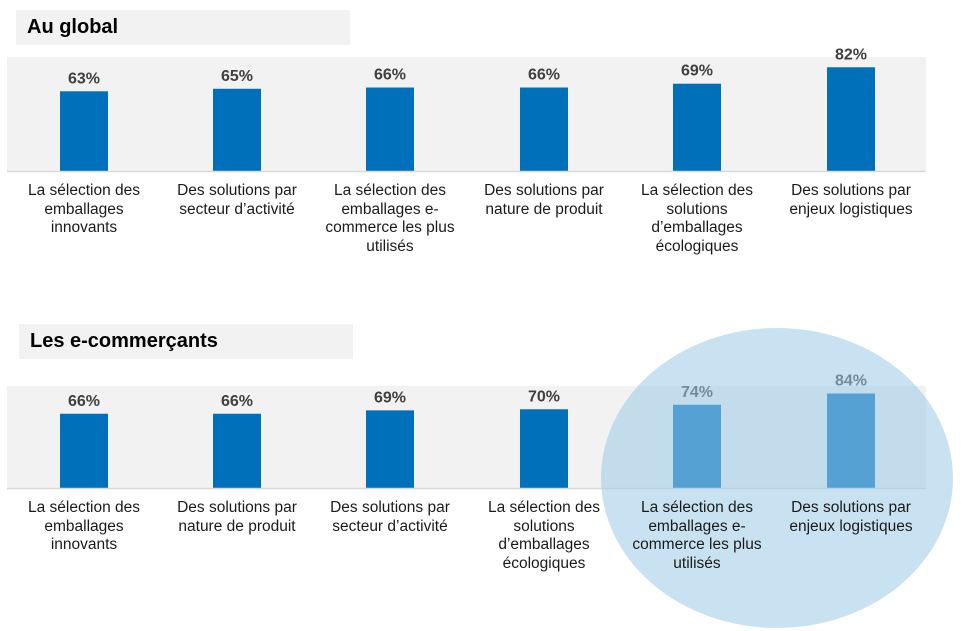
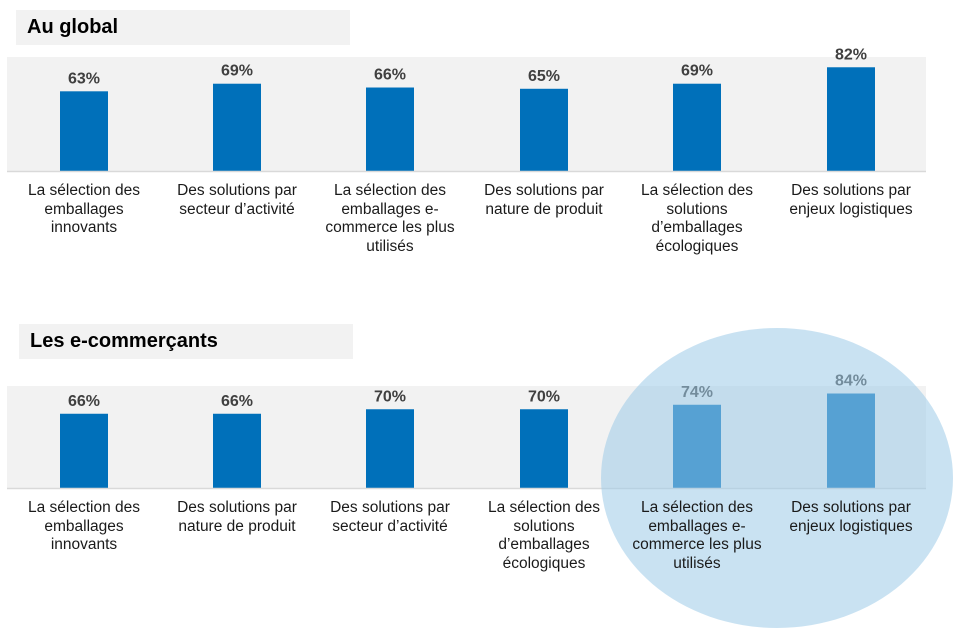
Au global/Des solutions par secteur d’activité: 65% -> 69%
Au global/Des solutions par nature de produit: 66% -> 65%
Les e-commerçants/Des solutions par secteur d’activité: 69% -> 70%
